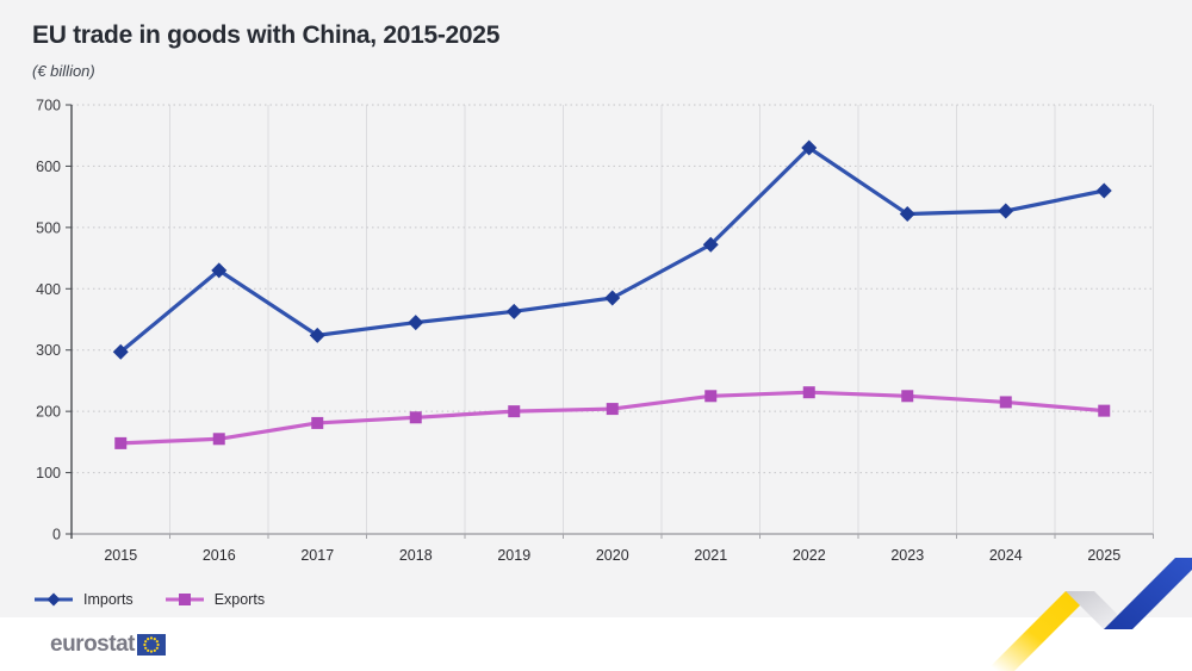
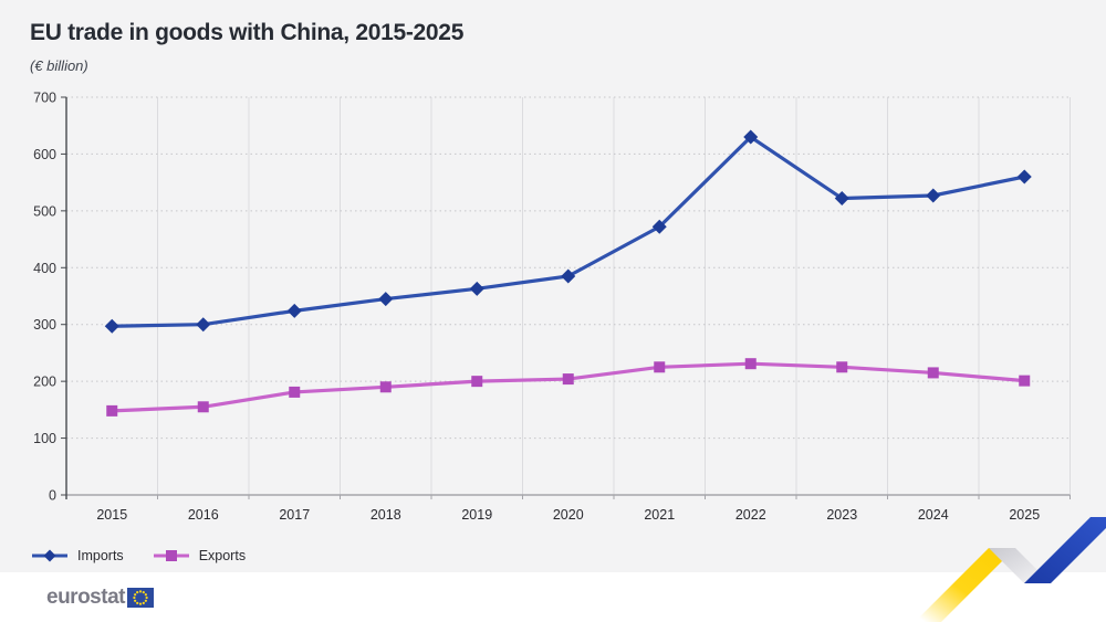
Imports/2016: 430 -> 300
